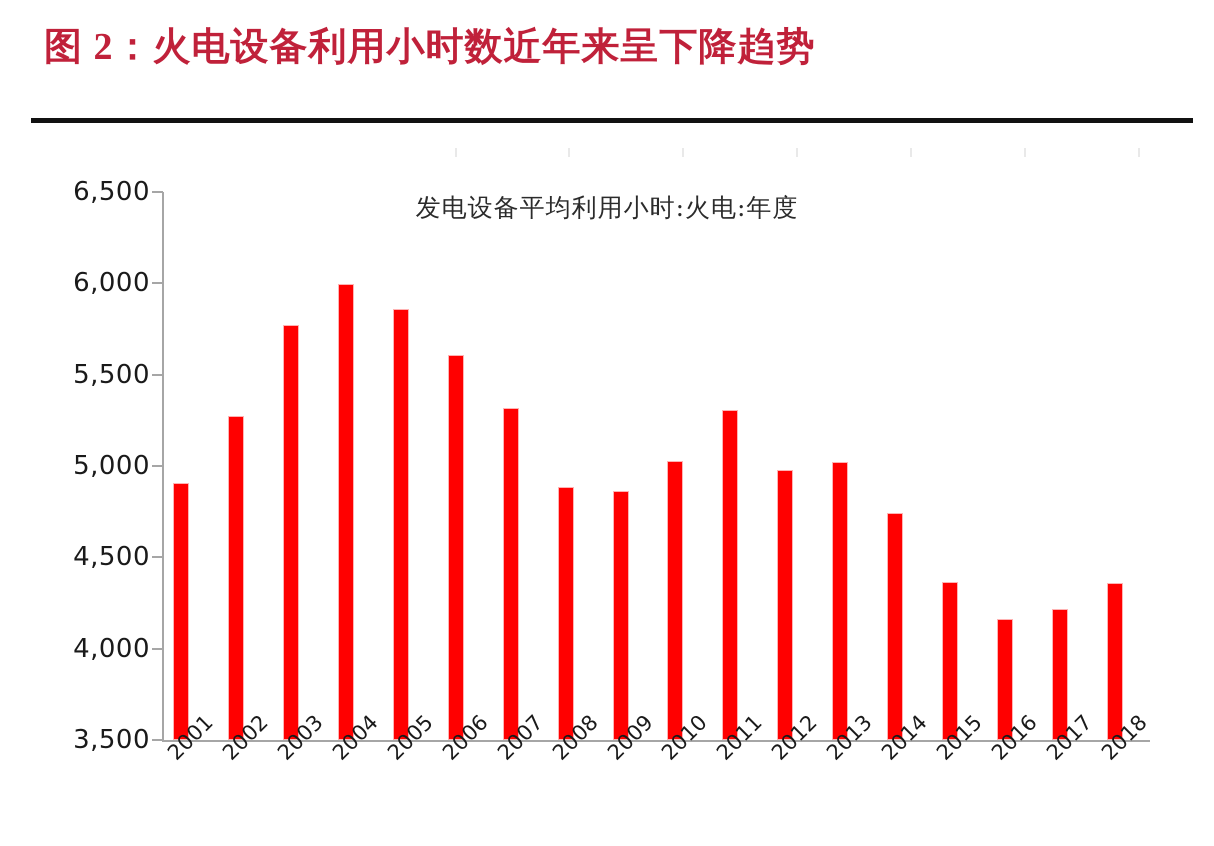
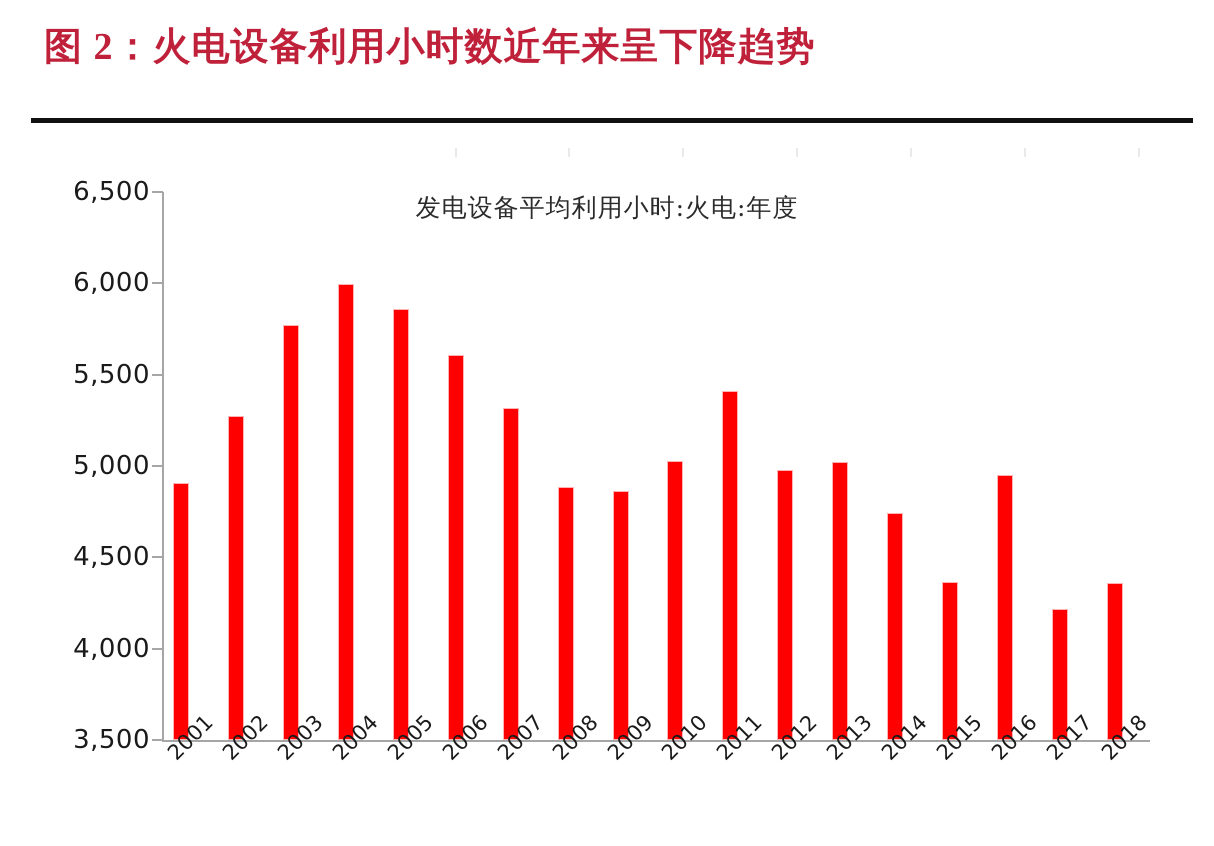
2011: 5300 -> 5410
2016: 4160 -> 4950
